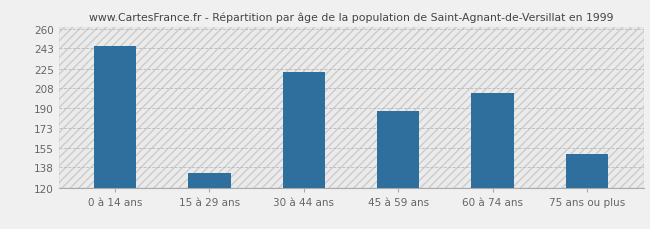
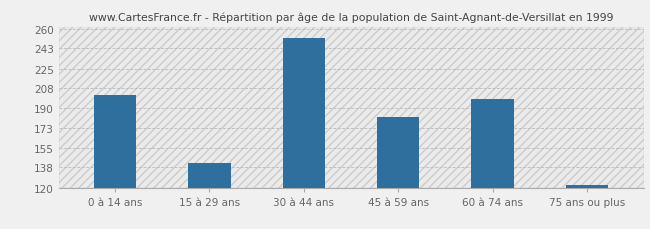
0 à 14 ans: 245 -> 202
15 à 29 ans: 133 -> 142
30 à 44 ans: 222 -> 252
45 à 59 ans: 188 -> 182
60 à 74 ans: 203 -> 198
75 ans ou plus: 150 -> 122
